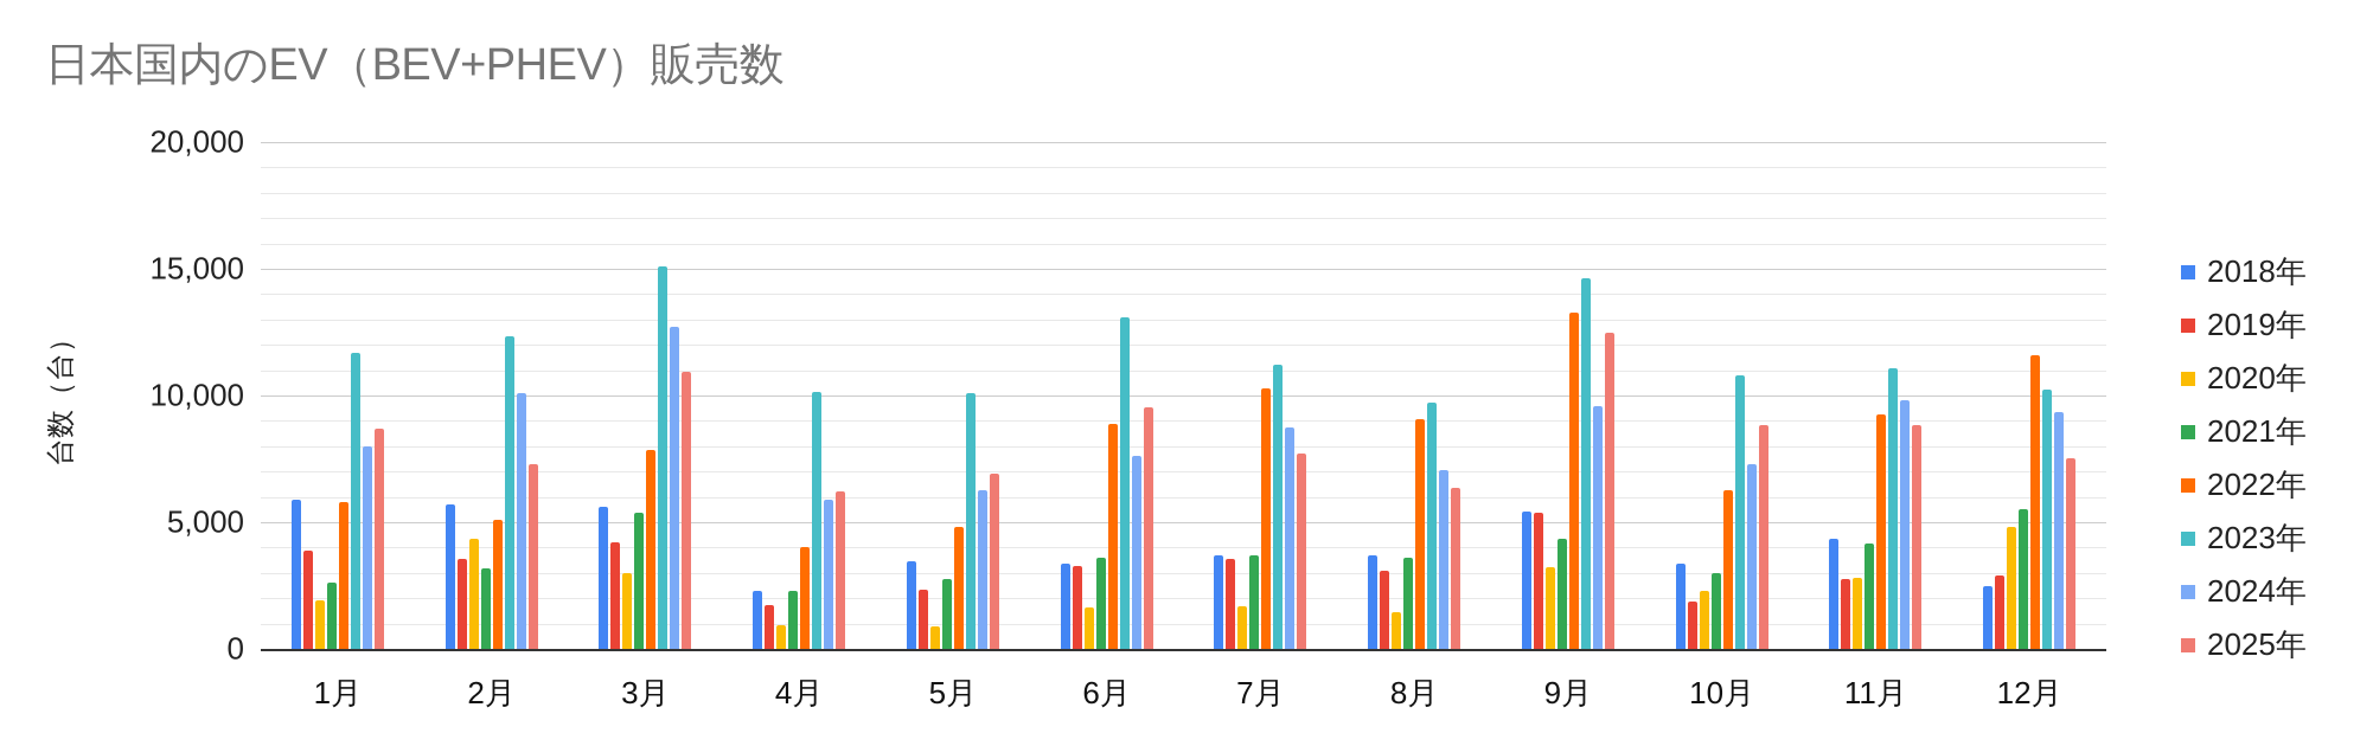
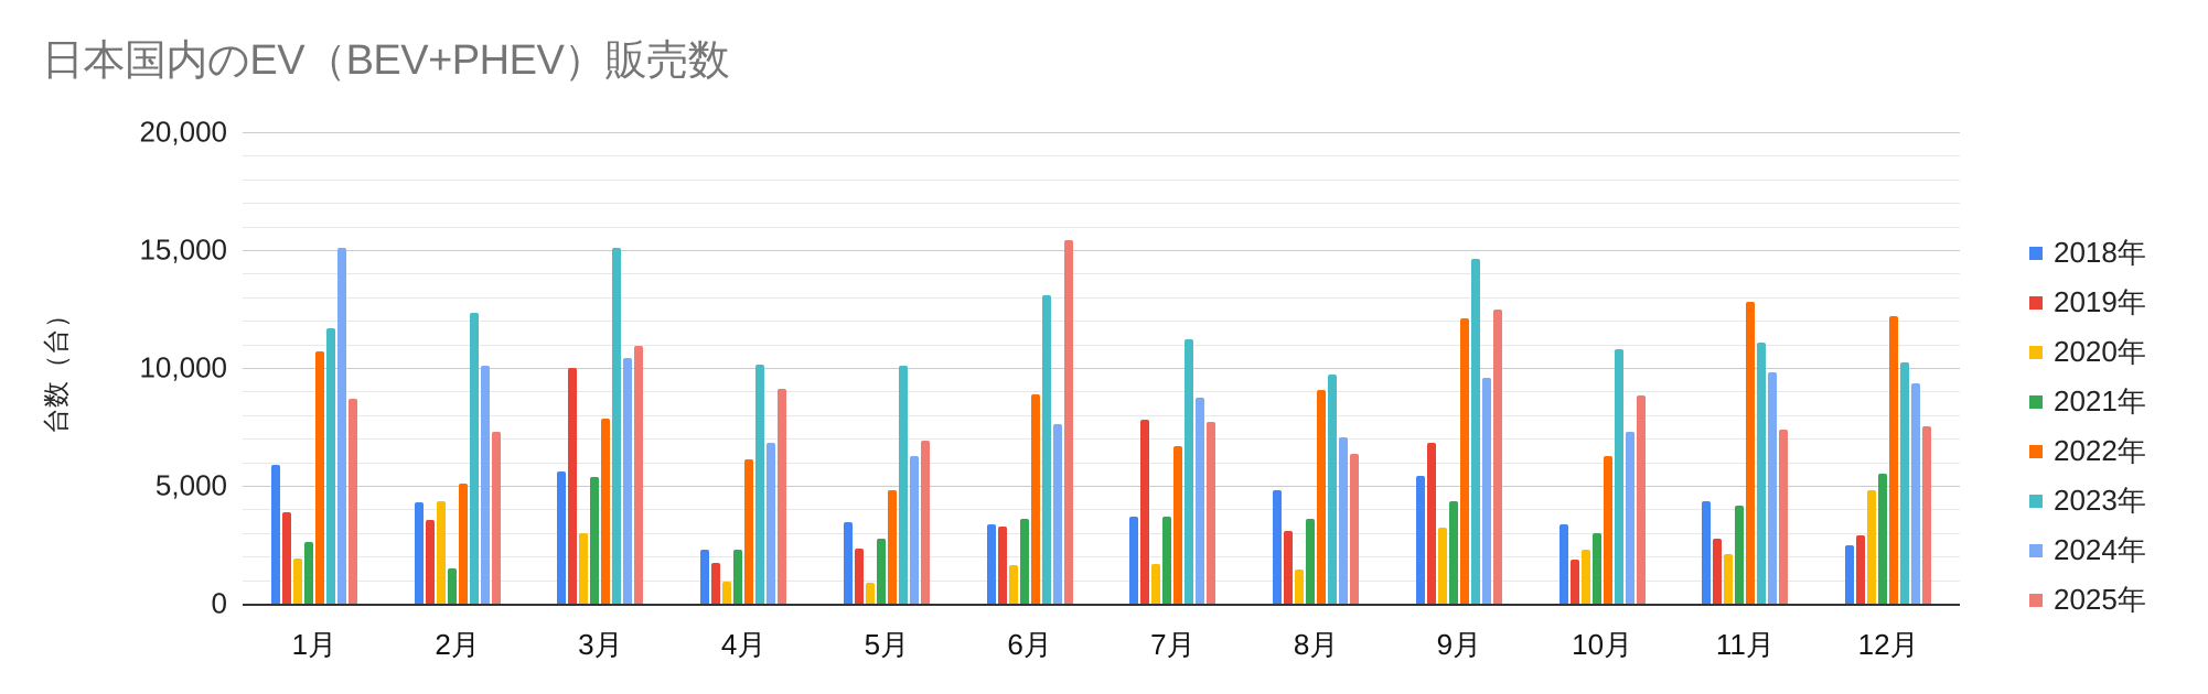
2022年/1月: 5800 -> 10700
2024年/1月: 8000 -> 15100
2018年/2月: 5700 -> 4300
2021年/2月: 3200 -> 1500
2019年/3月: 4200 -> 10000
2024年/3月: 12700 -> 10400
2022年/4月: 4000 -> 6100
2024年/4月: 5900 -> 6800
2025年/4月: 6200 -> 9100
2025年/6月: 9500 -> 15400
2019年/7月: 3500 -> 7800
2022年/7月: 10300 -> 6700
2018年/8月: 3700 -> 4800
2019年/9月: 5400 -> 6800
2022年/9月: 13300 -> 12100
2020年/11月: 2800 -> 2100
2022年/11月: 9200 -> 12800
2025年/11月: 8800 -> 7400
2022年/12月: 11600 -> 12200
